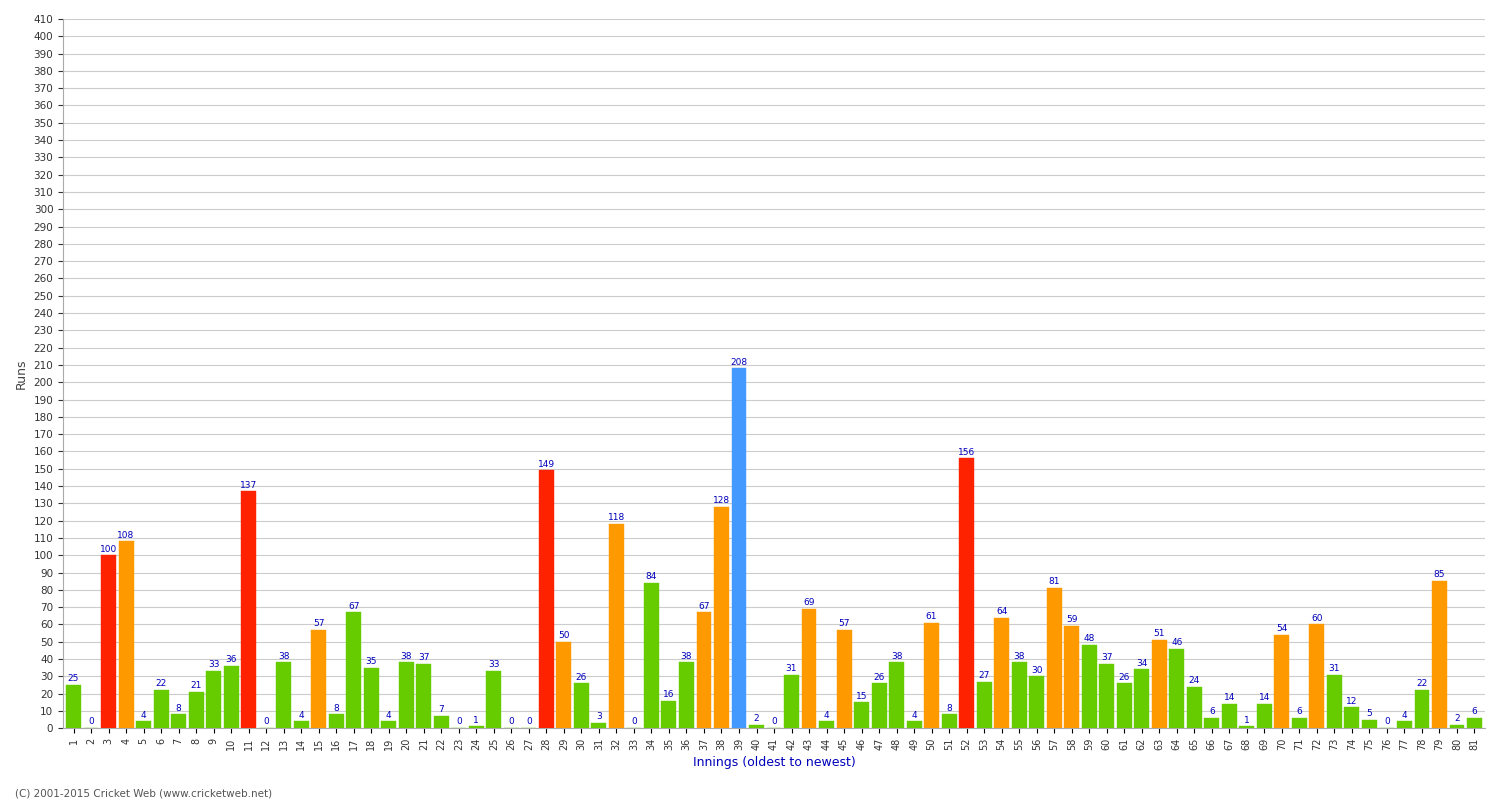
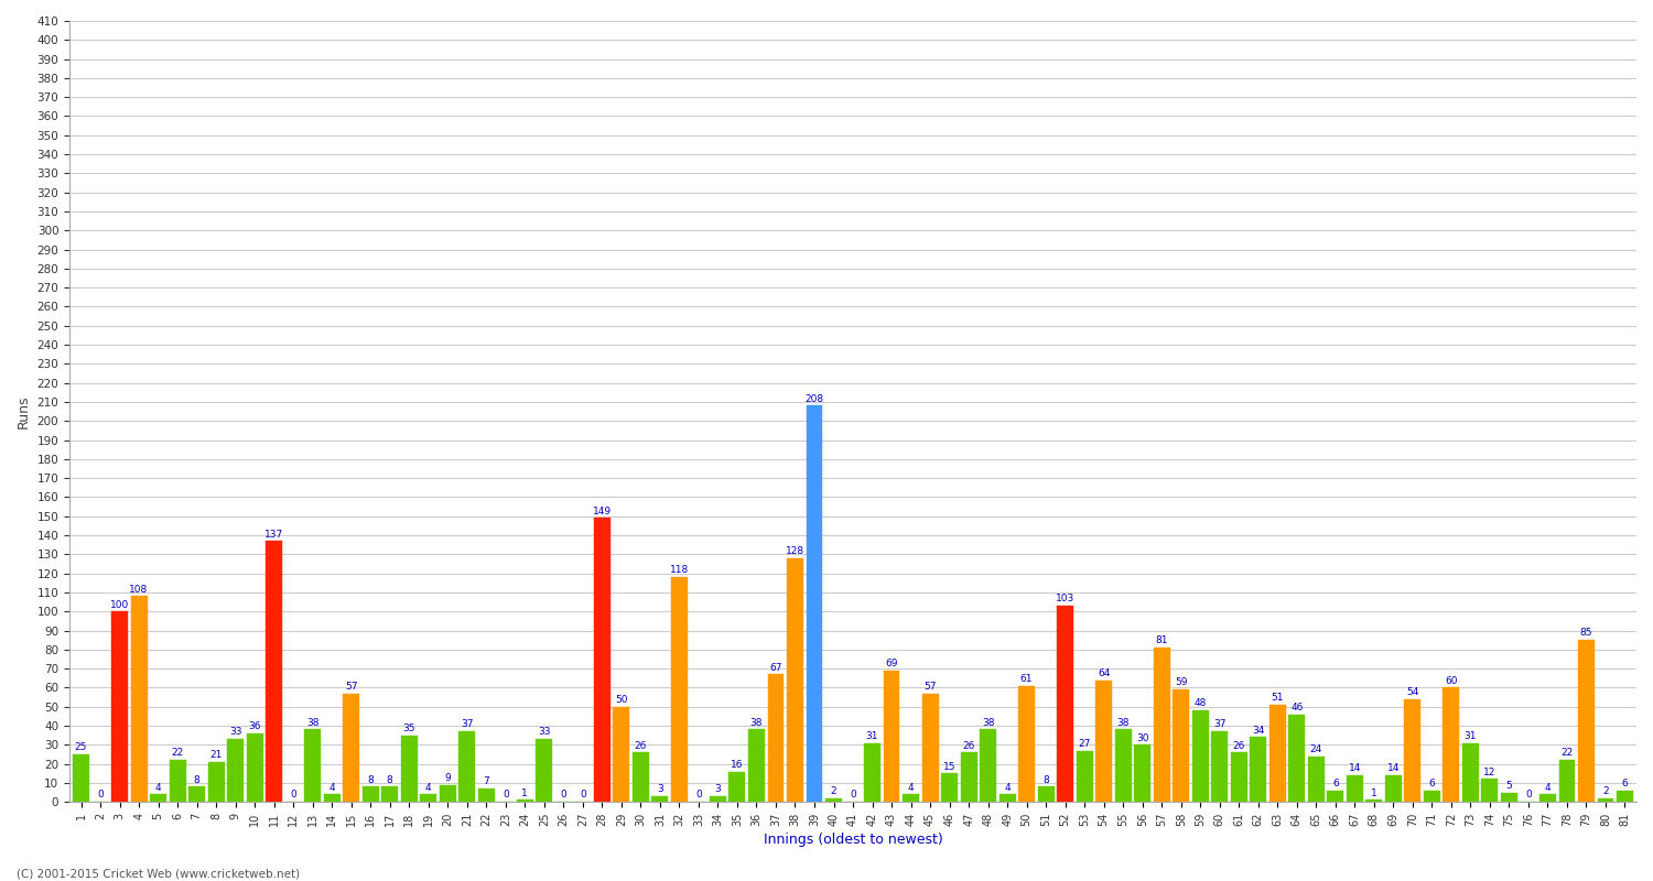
17: 67 -> 8
20: 38 -> 9
34: 84 -> 3
52: 156 -> 103
